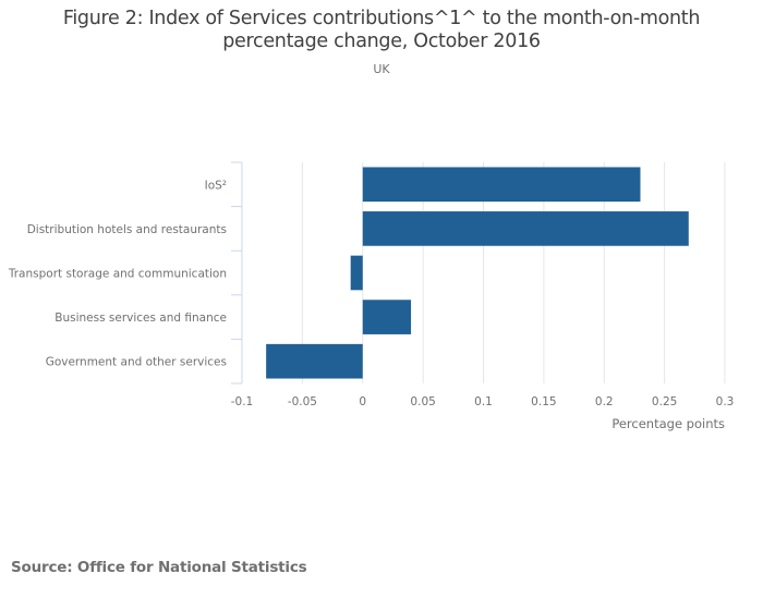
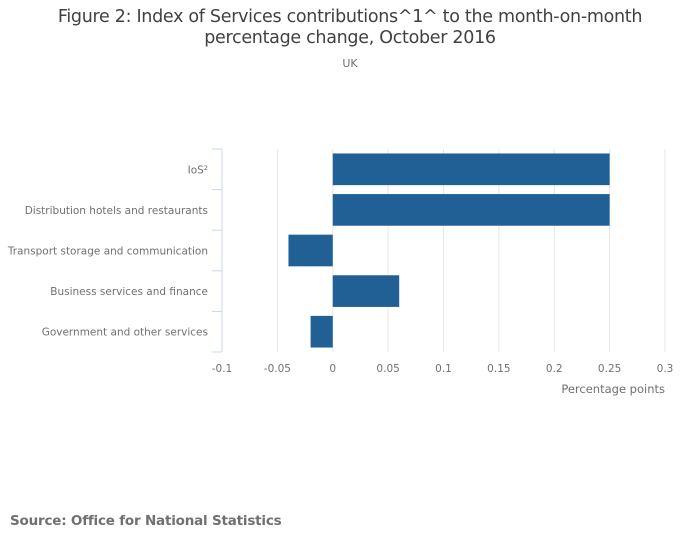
IoS²: 0.23 -> 0.25
Distribution hotels and restaurants: 0.27 -> 0.25
Transport storage and communication: -0.01 -> -0.04
Business services and finance: 0.04 -> 0.06
Government and other services: -0.08 -> -0.02
